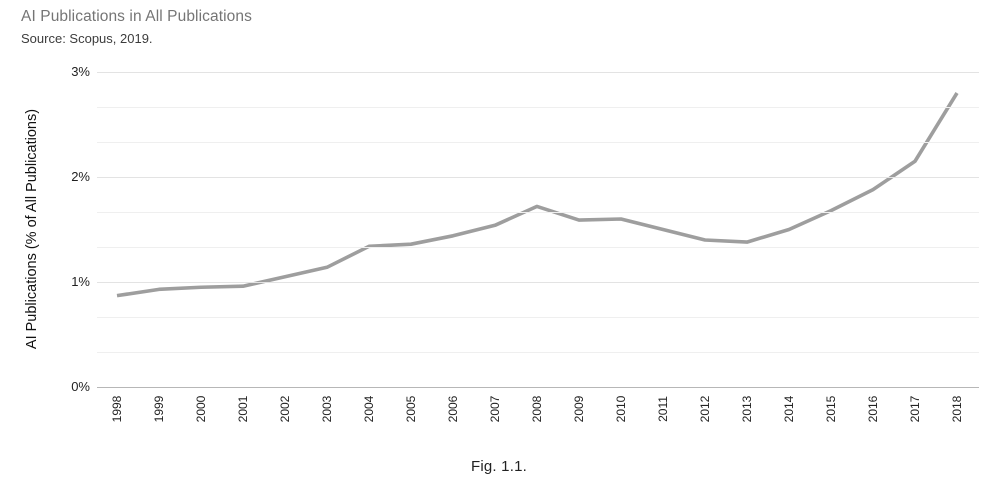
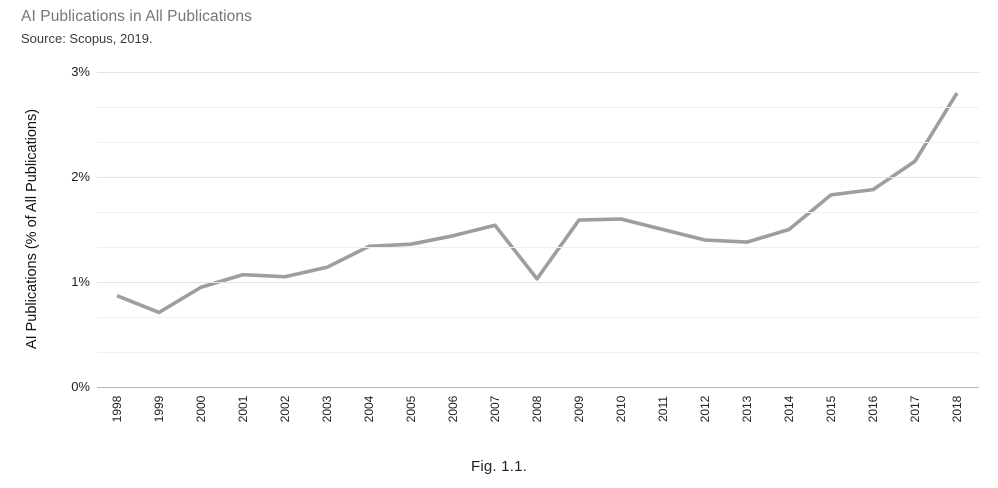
1999: 0.93% -> 0.71%
2001: 0.96% -> 1.07%
2008: 1.72% -> 1.03%
2015: 1.68% -> 1.83%
